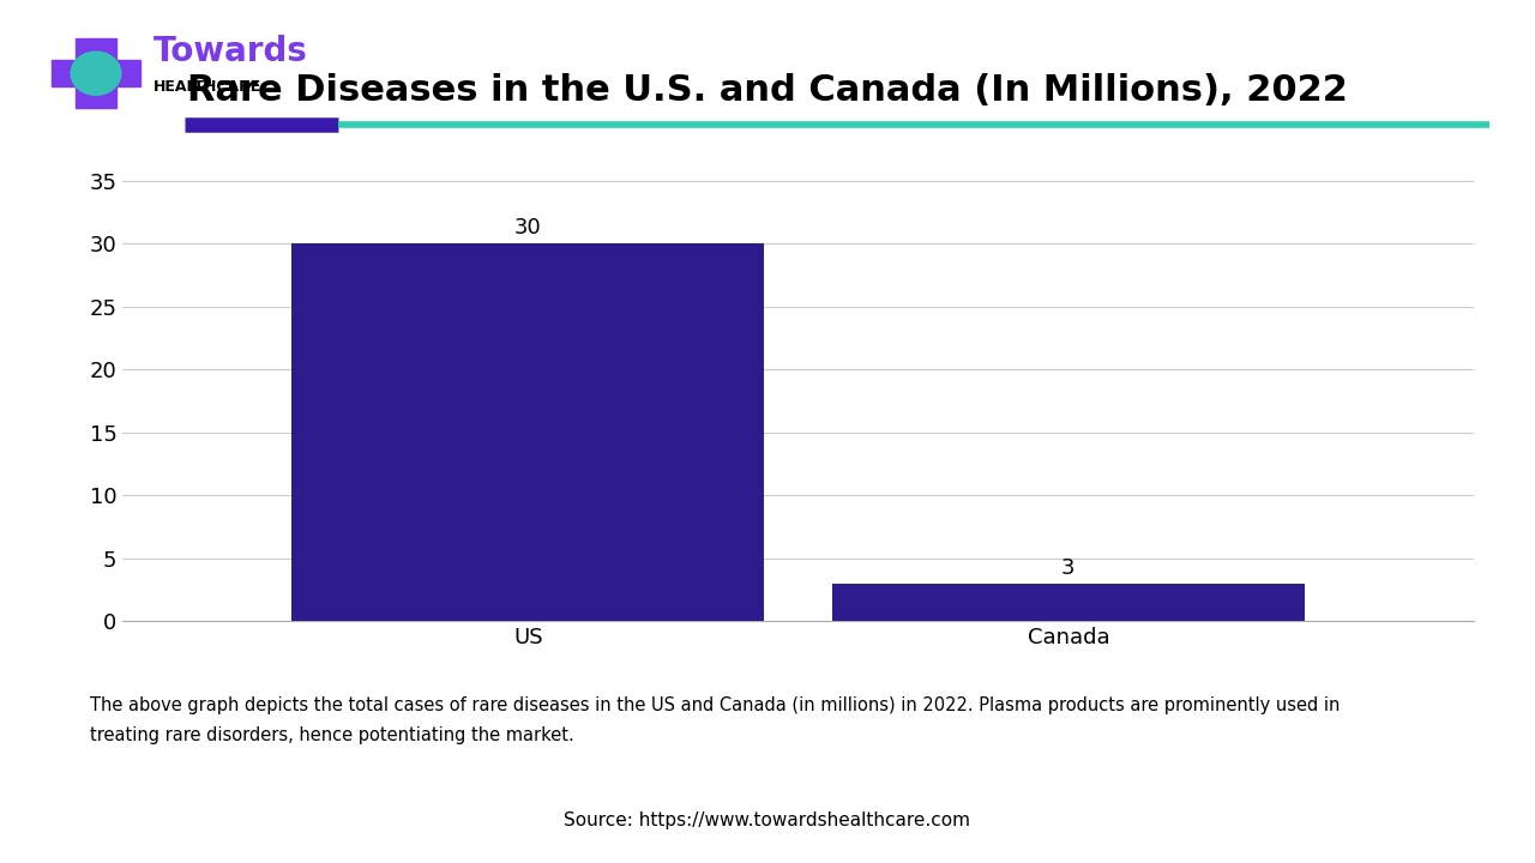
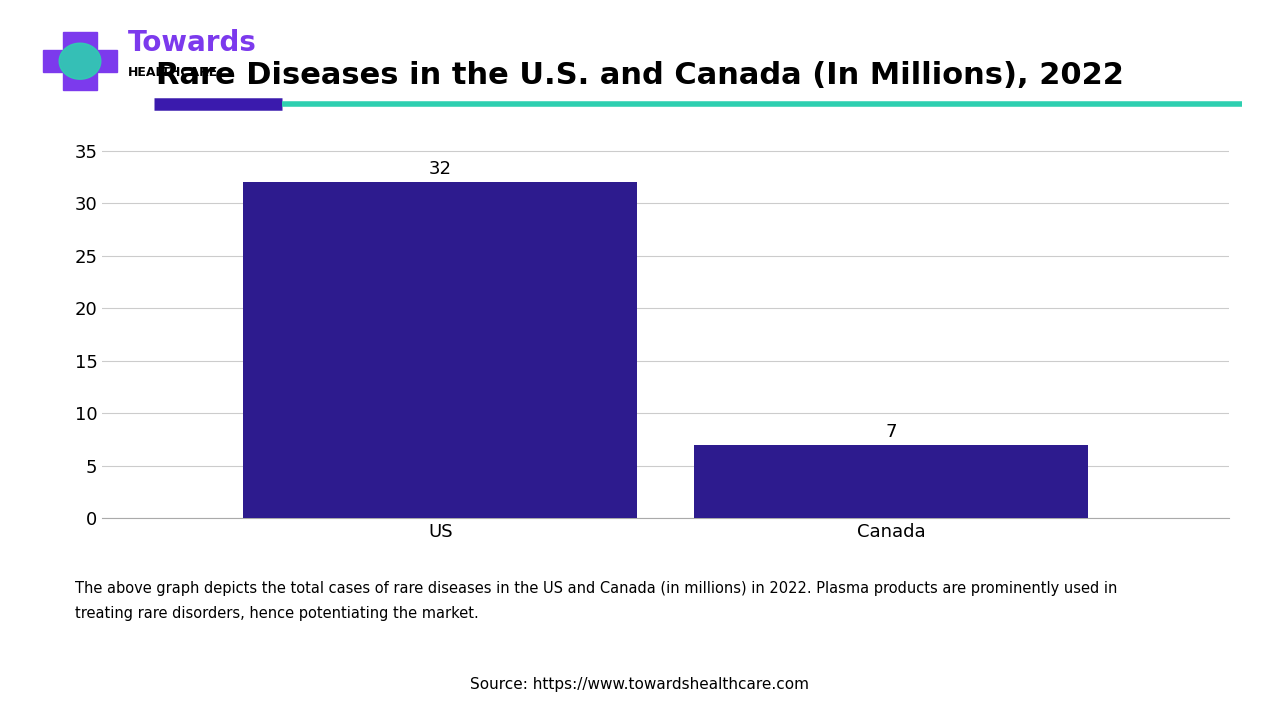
US: 30 -> 32
Canada: 3 -> 7
